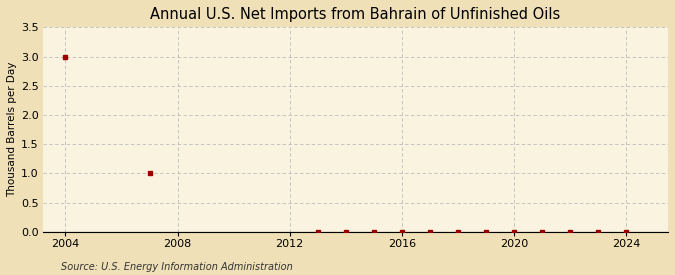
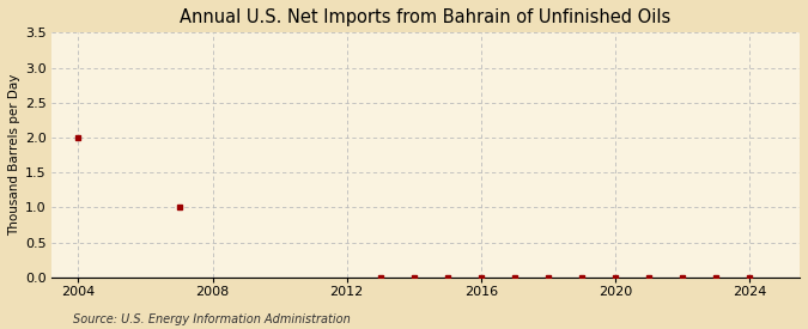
2004: 3 -> 2
